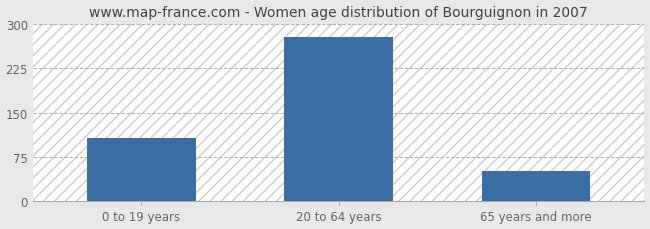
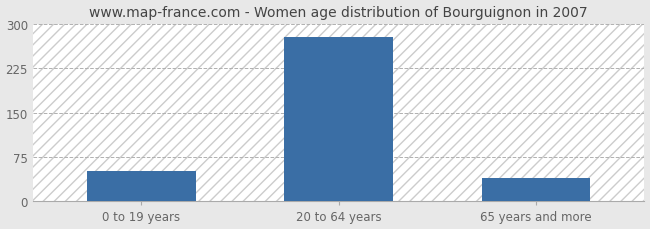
0 to 19 years: 108 -> 52
65 years and more: 52 -> 40
